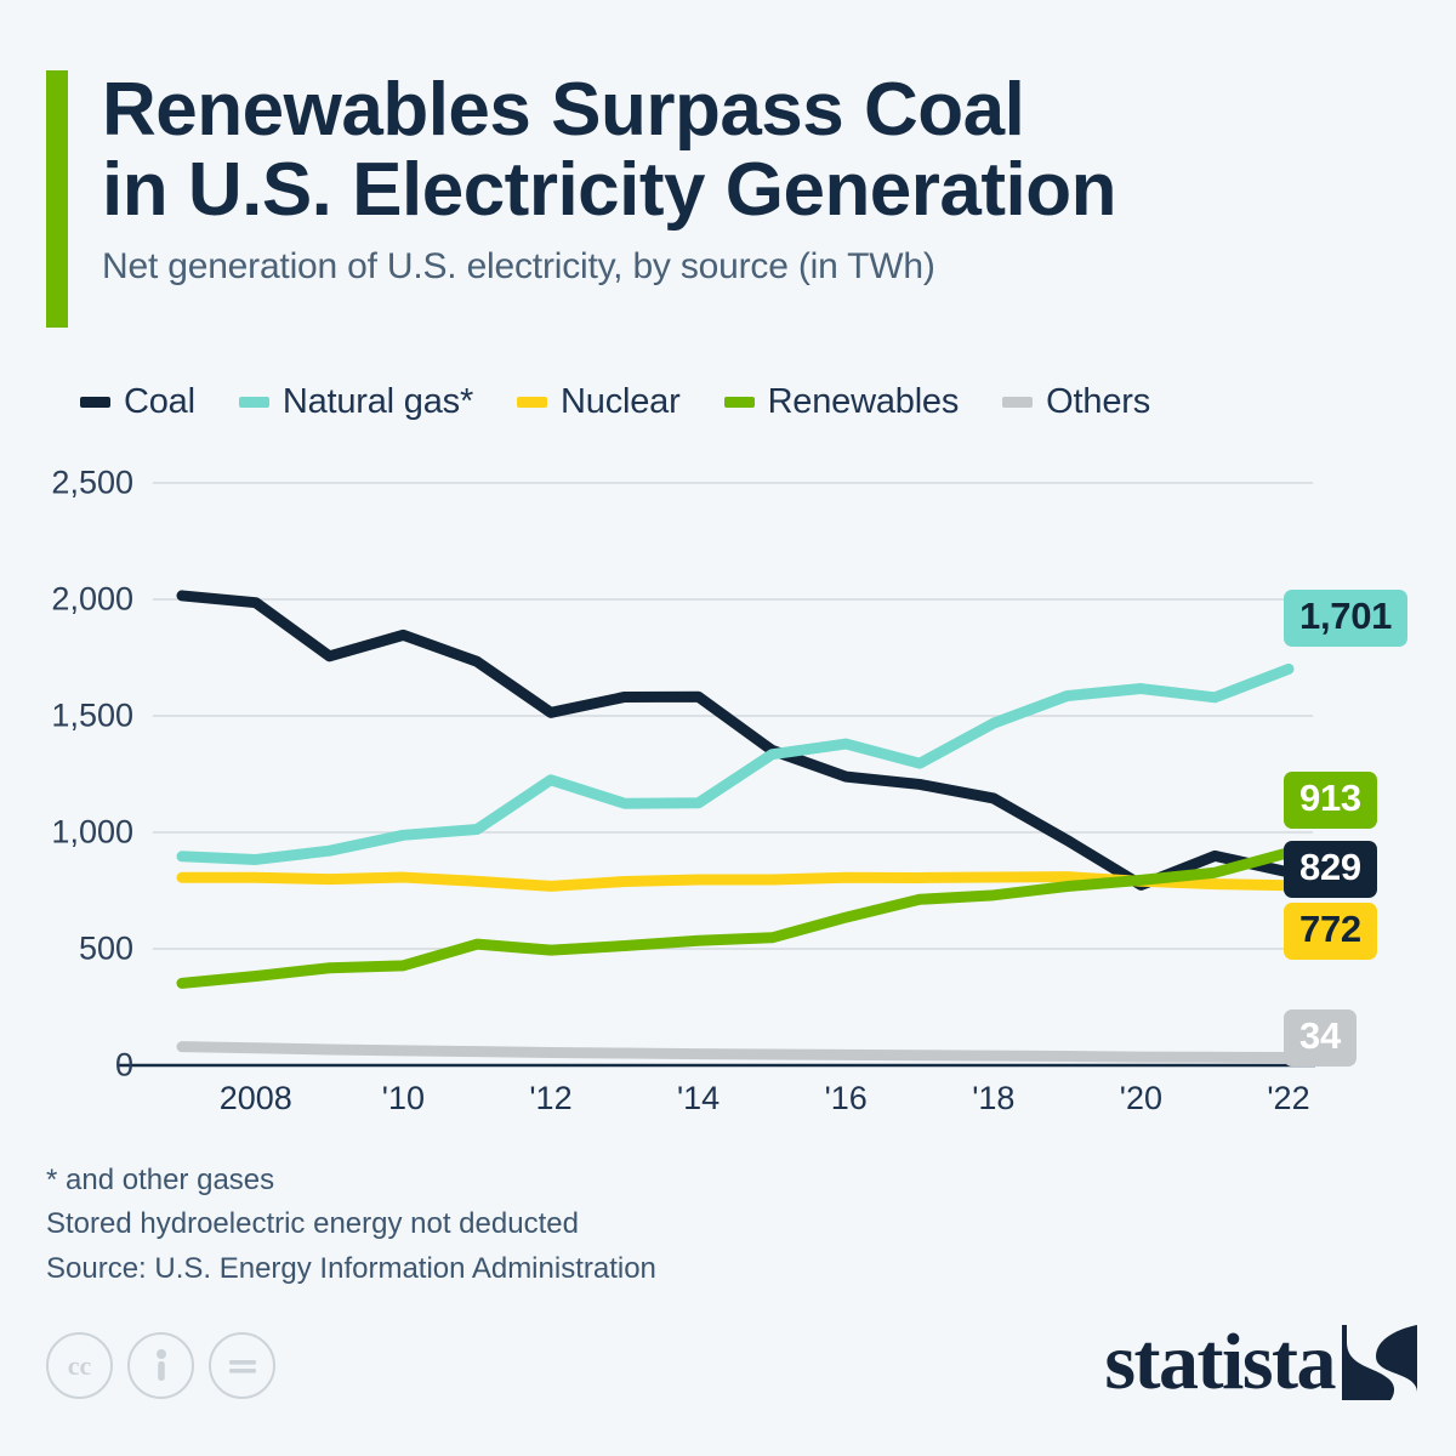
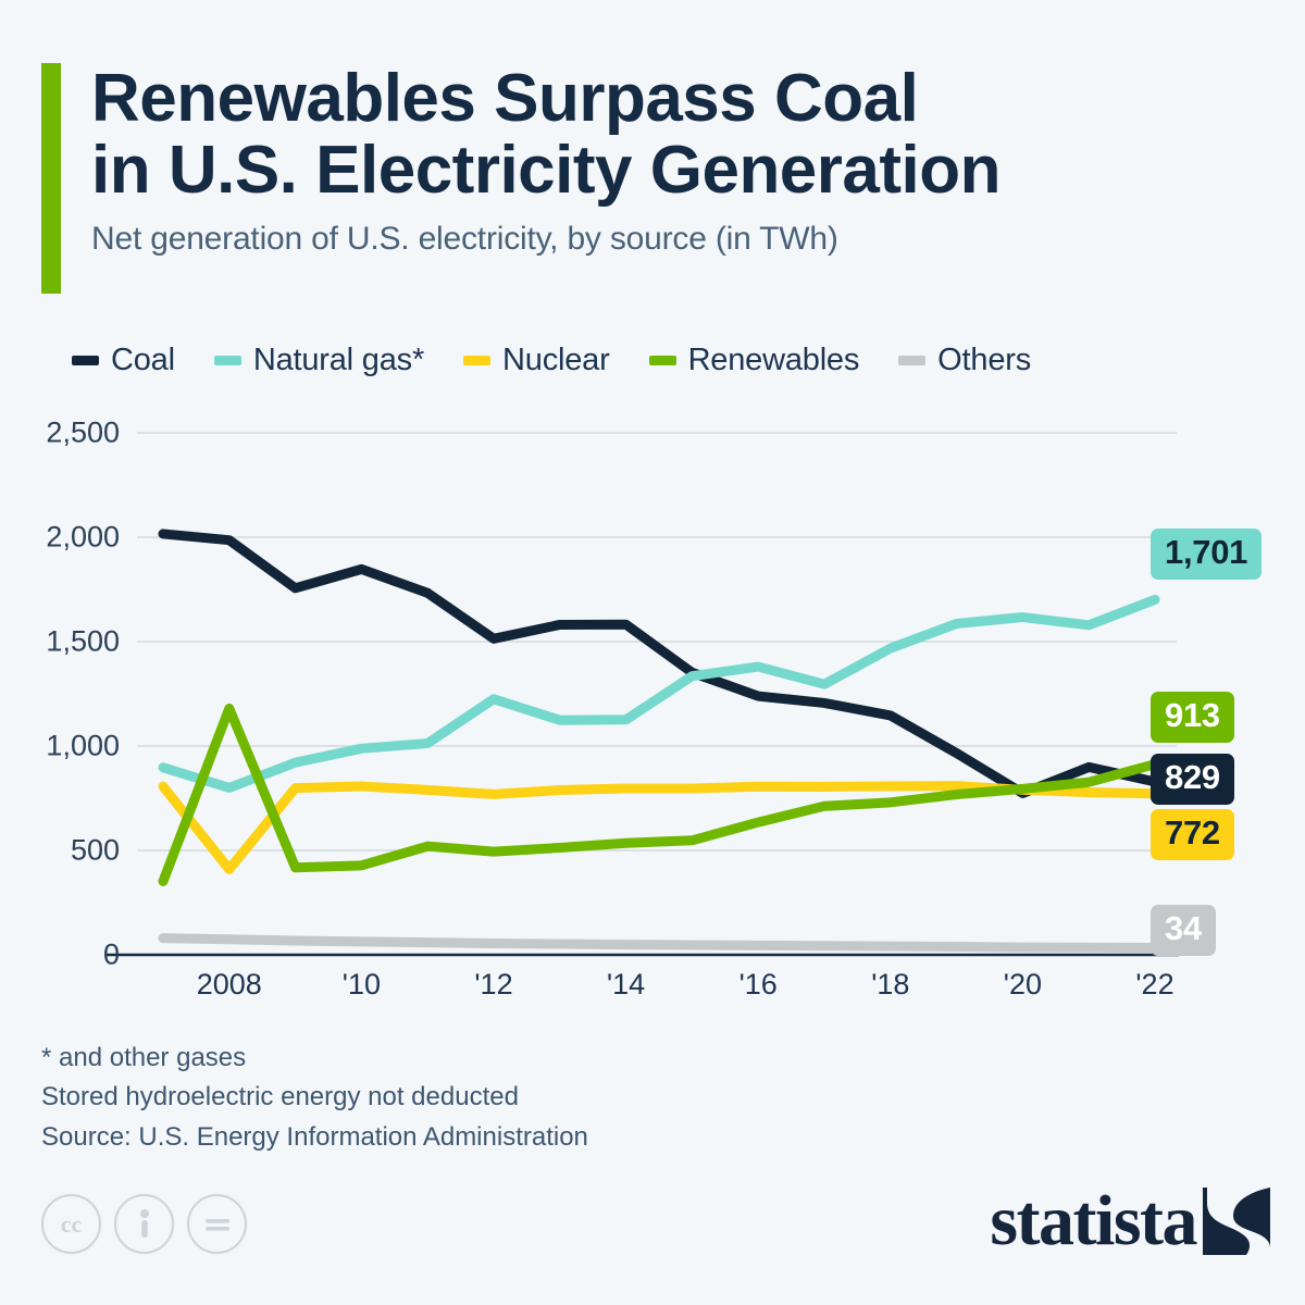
Natural gas*/2008: 880 -> 800
Nuclear/2008: 810 -> 410
Renewables/2008: 380 -> 1180
